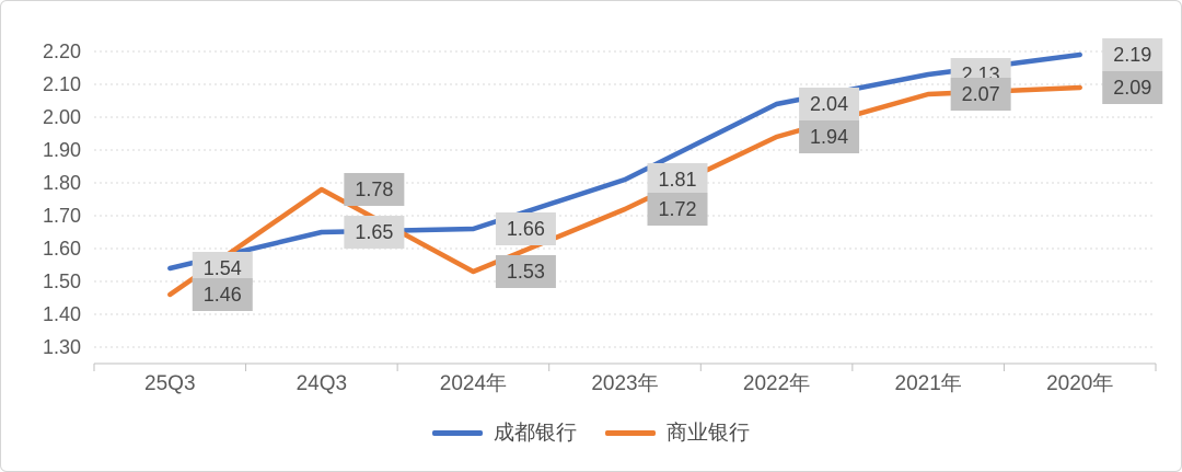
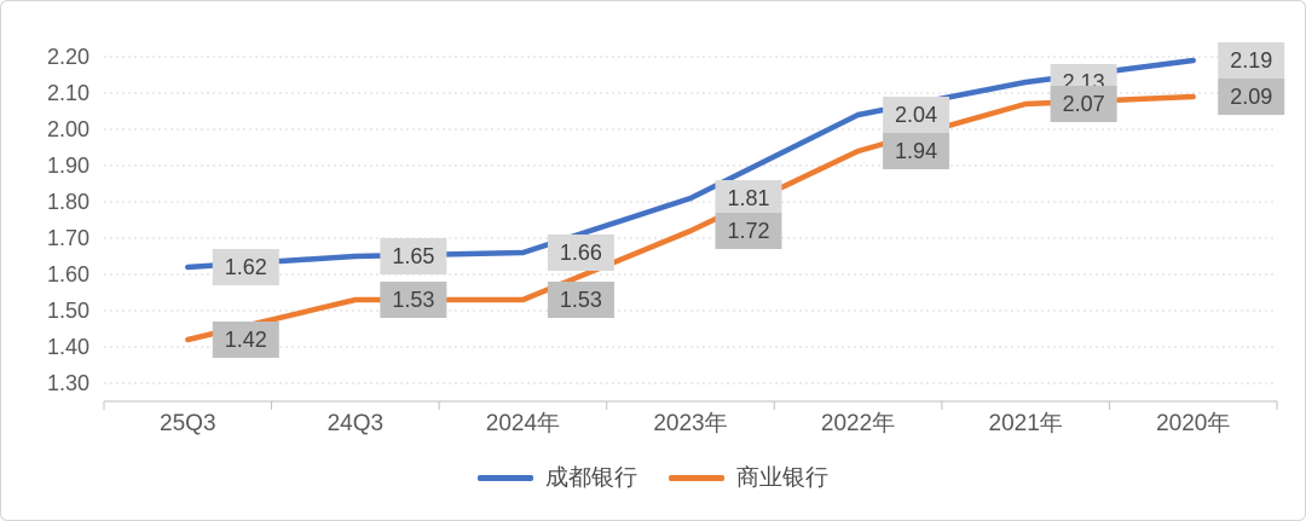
成都银行/25Q3: 1.54 -> 1.62
商业银行/25Q3: 1.46 -> 1.42
商业银行/24Q3: 1.78 -> 1.53
